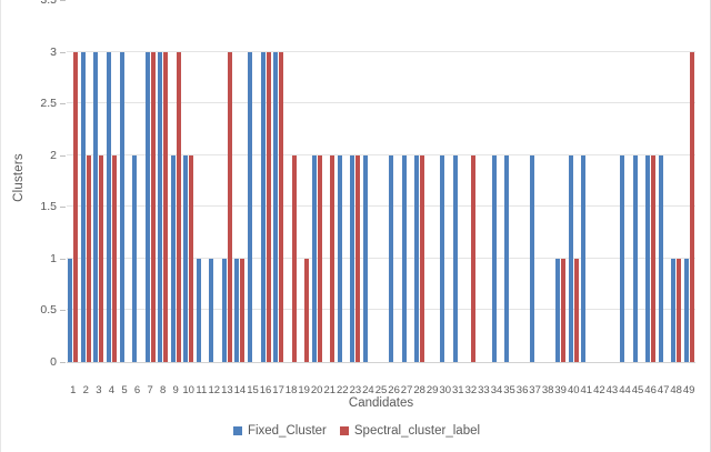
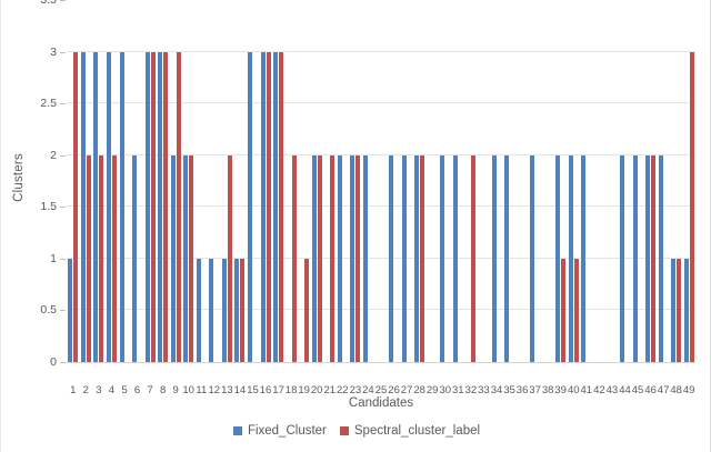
Spectral_cluster_label/13: 3 -> 2
Fixed_Cluster/39: 1 -> 2
